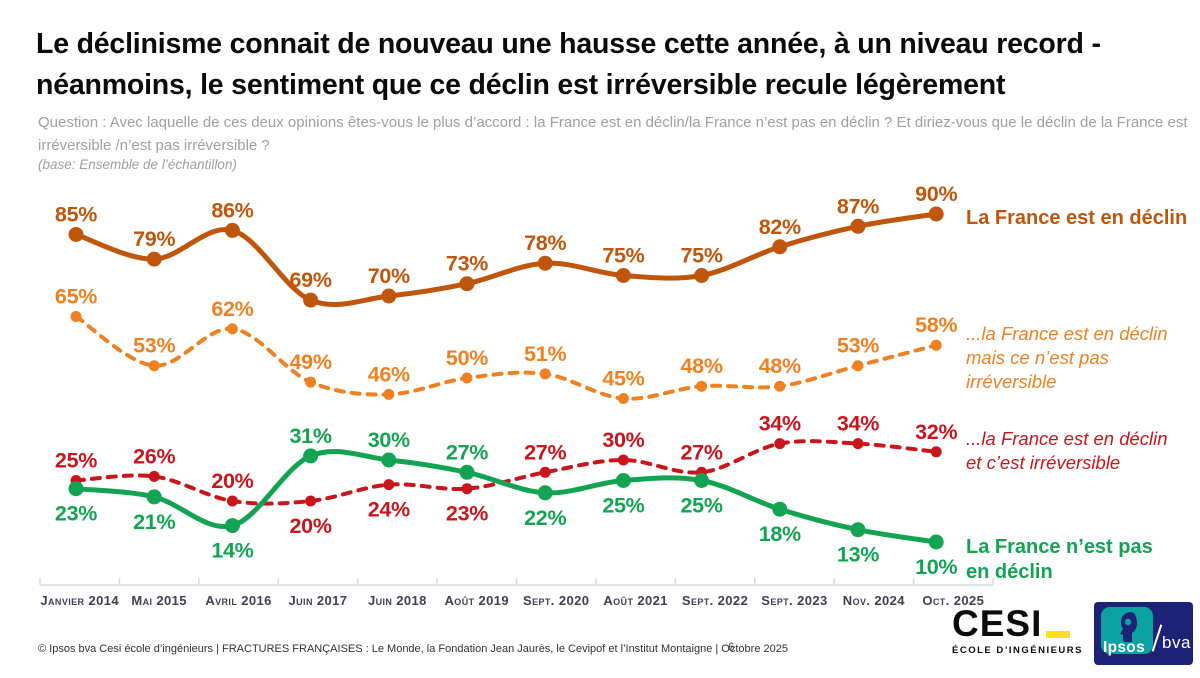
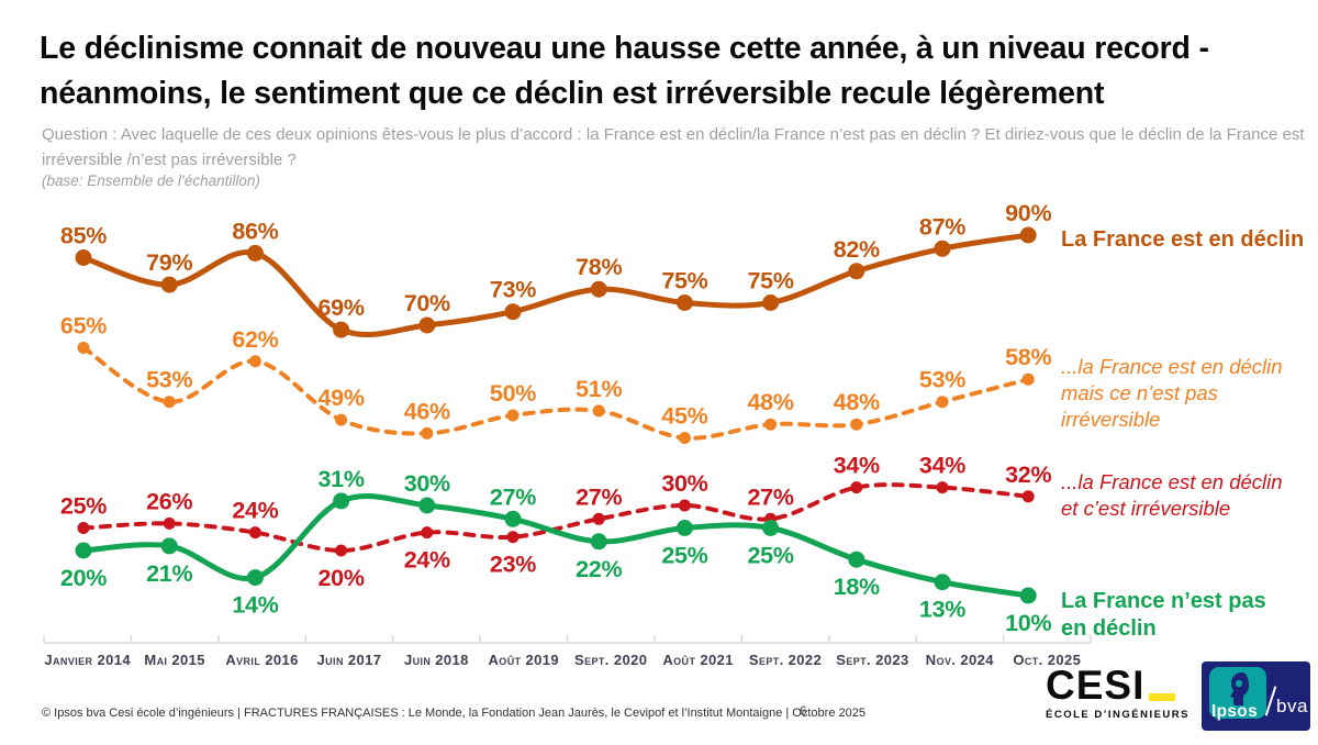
La France n’est pas en déclin/Janvier 2014: 23% -> 20%
...la France est en déclin et c’est irréversible/Avril 2016: 20% -> 24%
